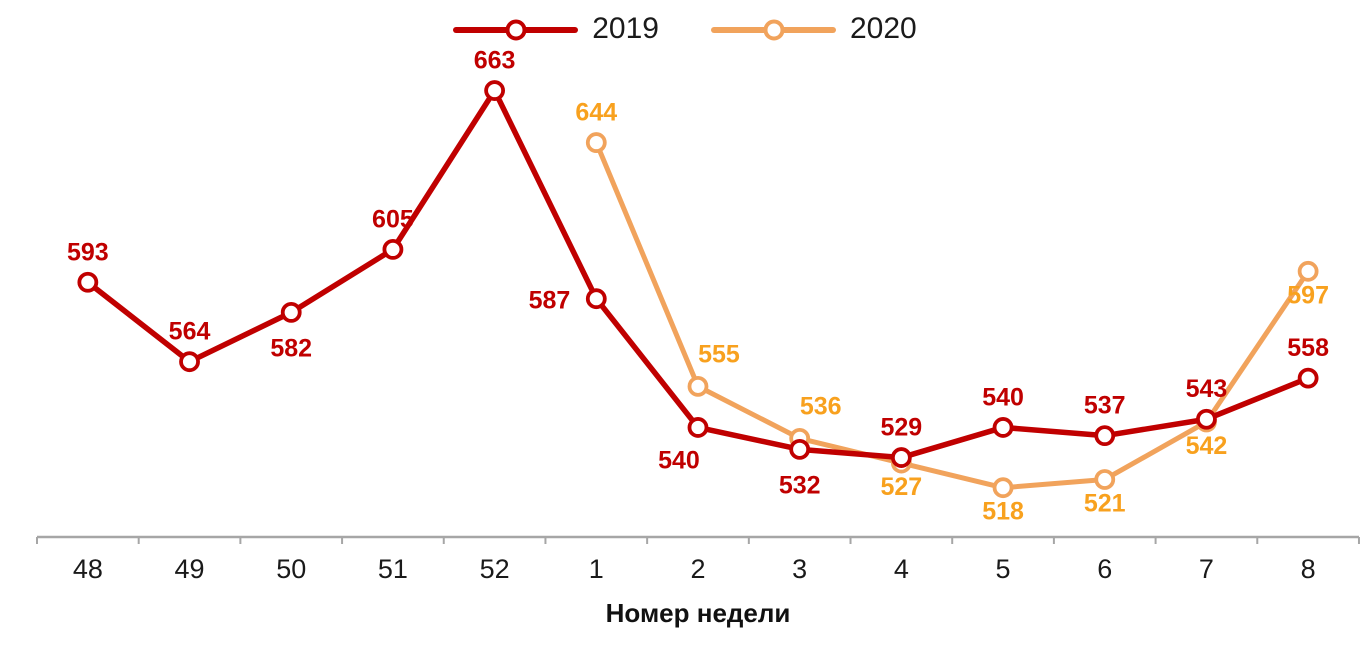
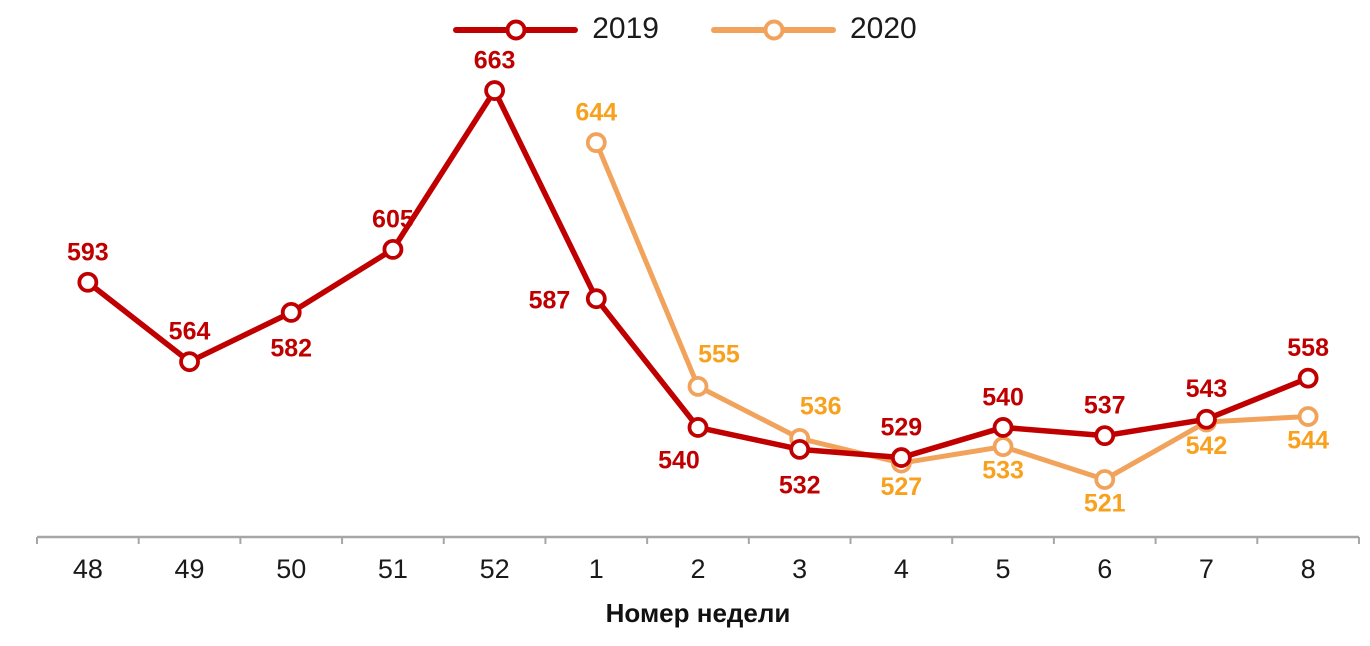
2020/5: 518 -> 533
2020/8: 597 -> 544
